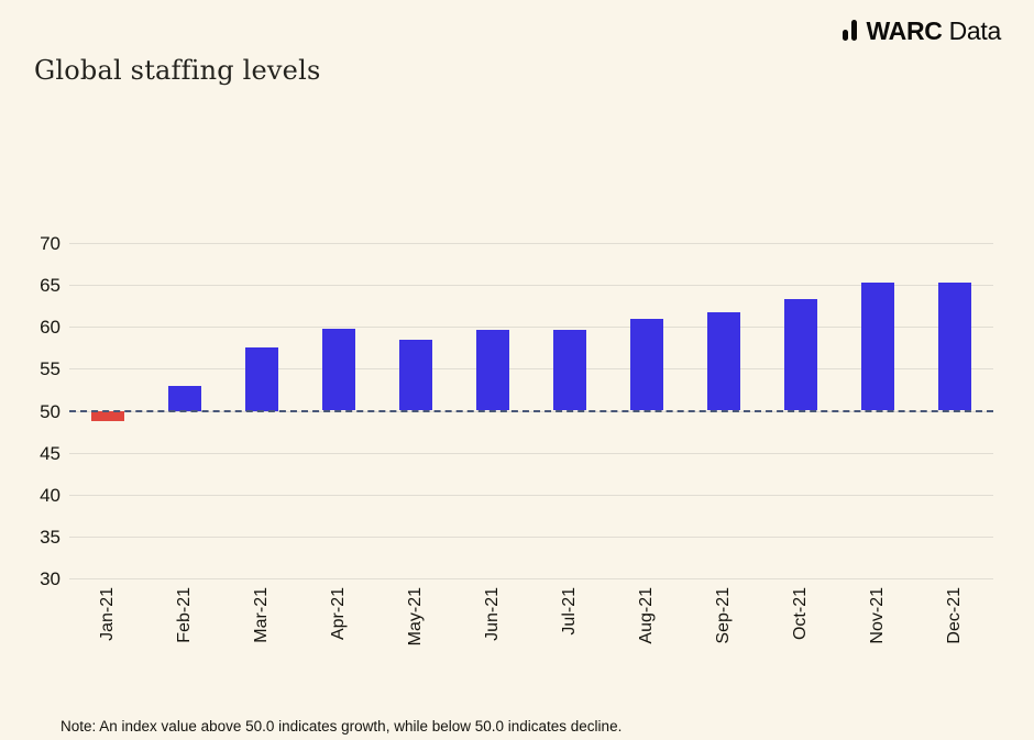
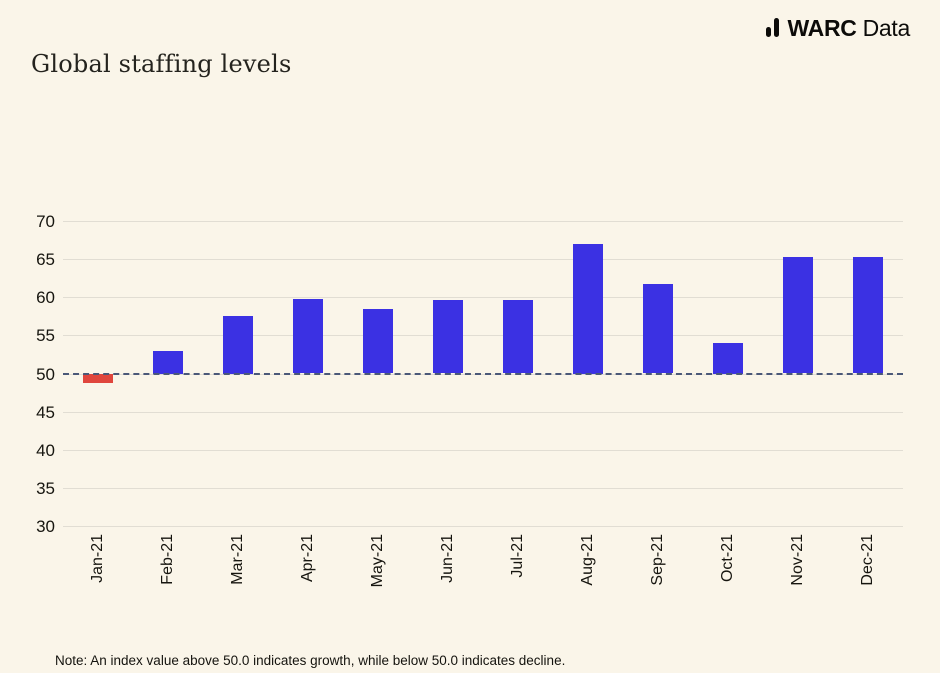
Aug-21: 61 -> 67
Oct-21: 63 -> 54
